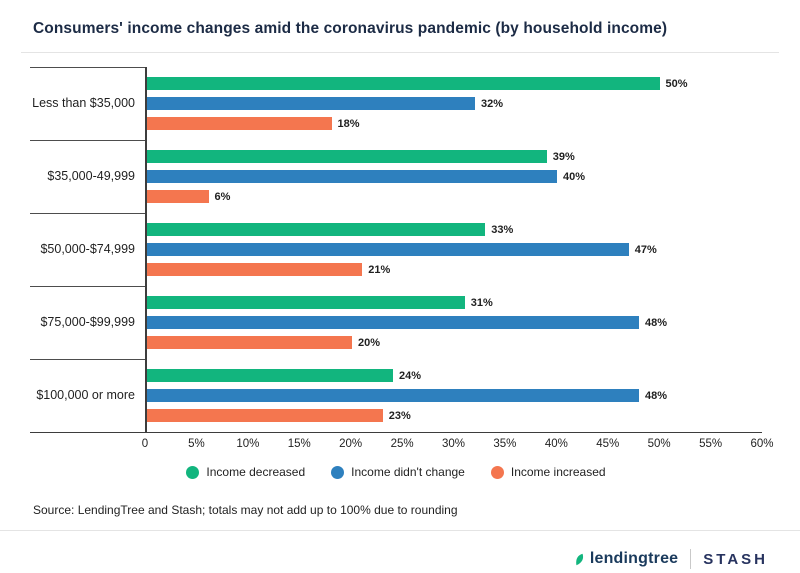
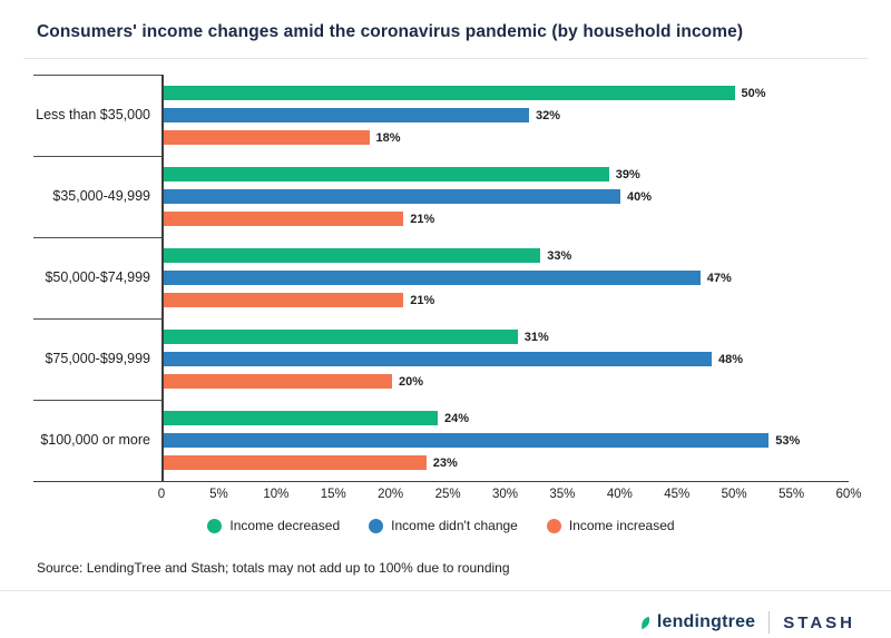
Income increased/$35,000-49,999: 6% -> 21%
Income didn't change/$100,000 or more: 48% -> 53%
